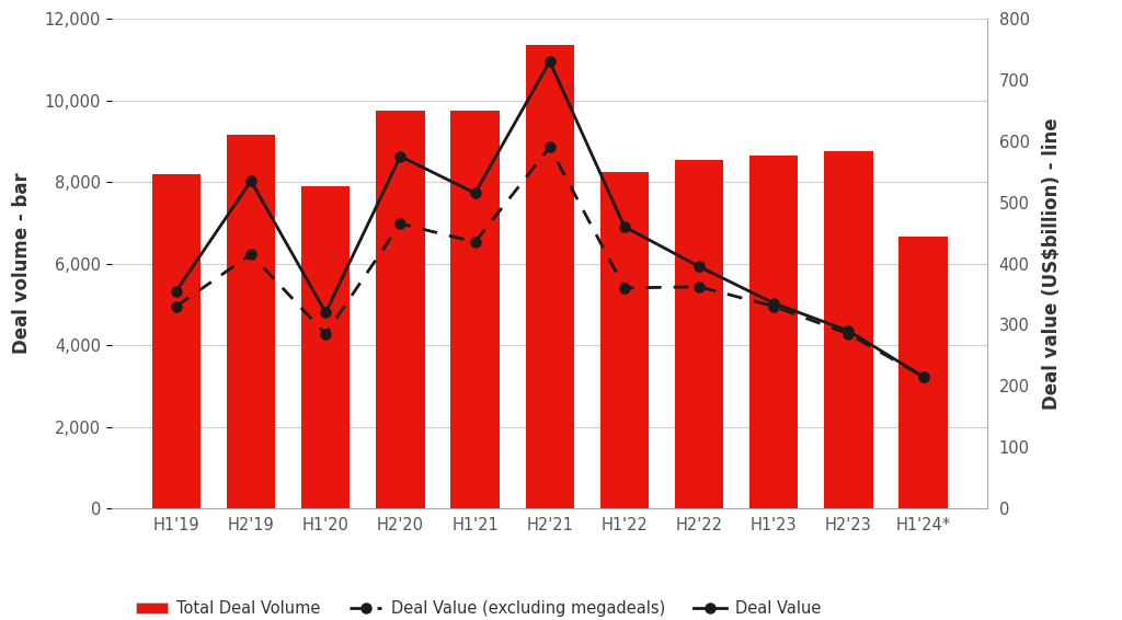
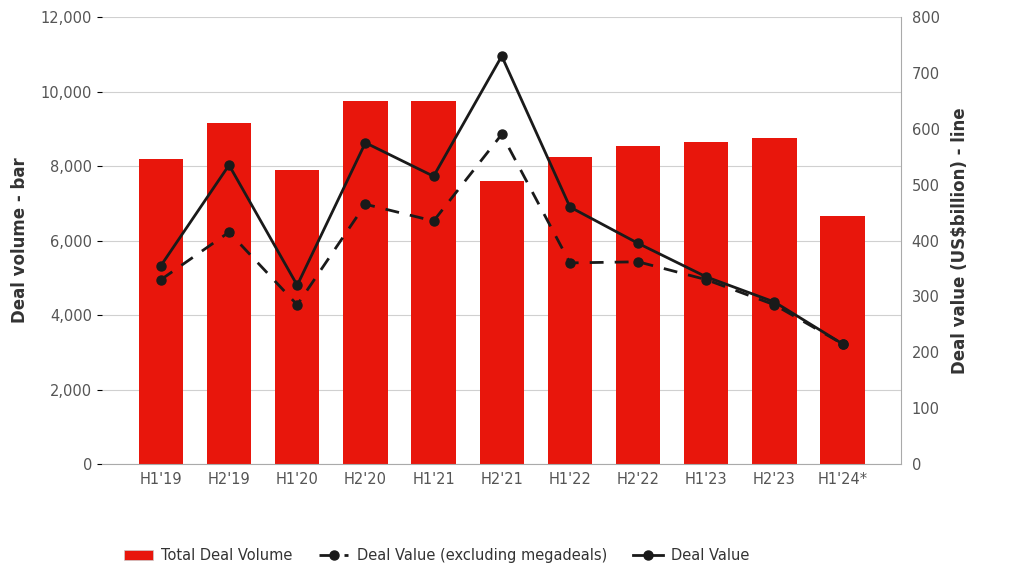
Total Deal Volume/H2'21: 11,350 -> 7,600
